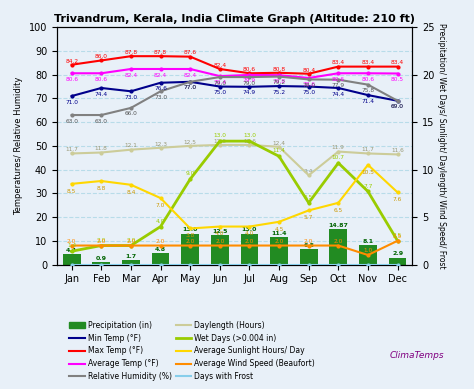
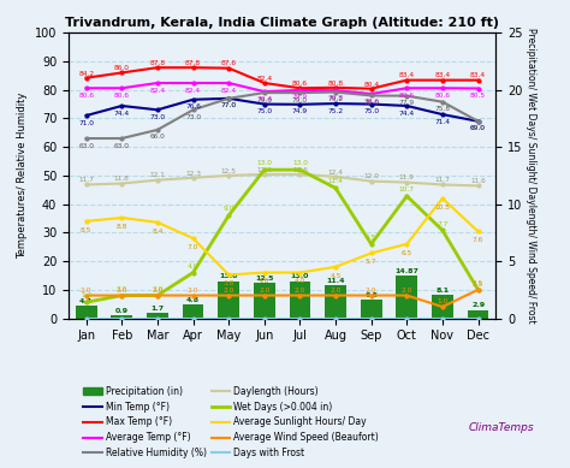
Daylength (Hours)/Sep: 9.4 -> 12.0
